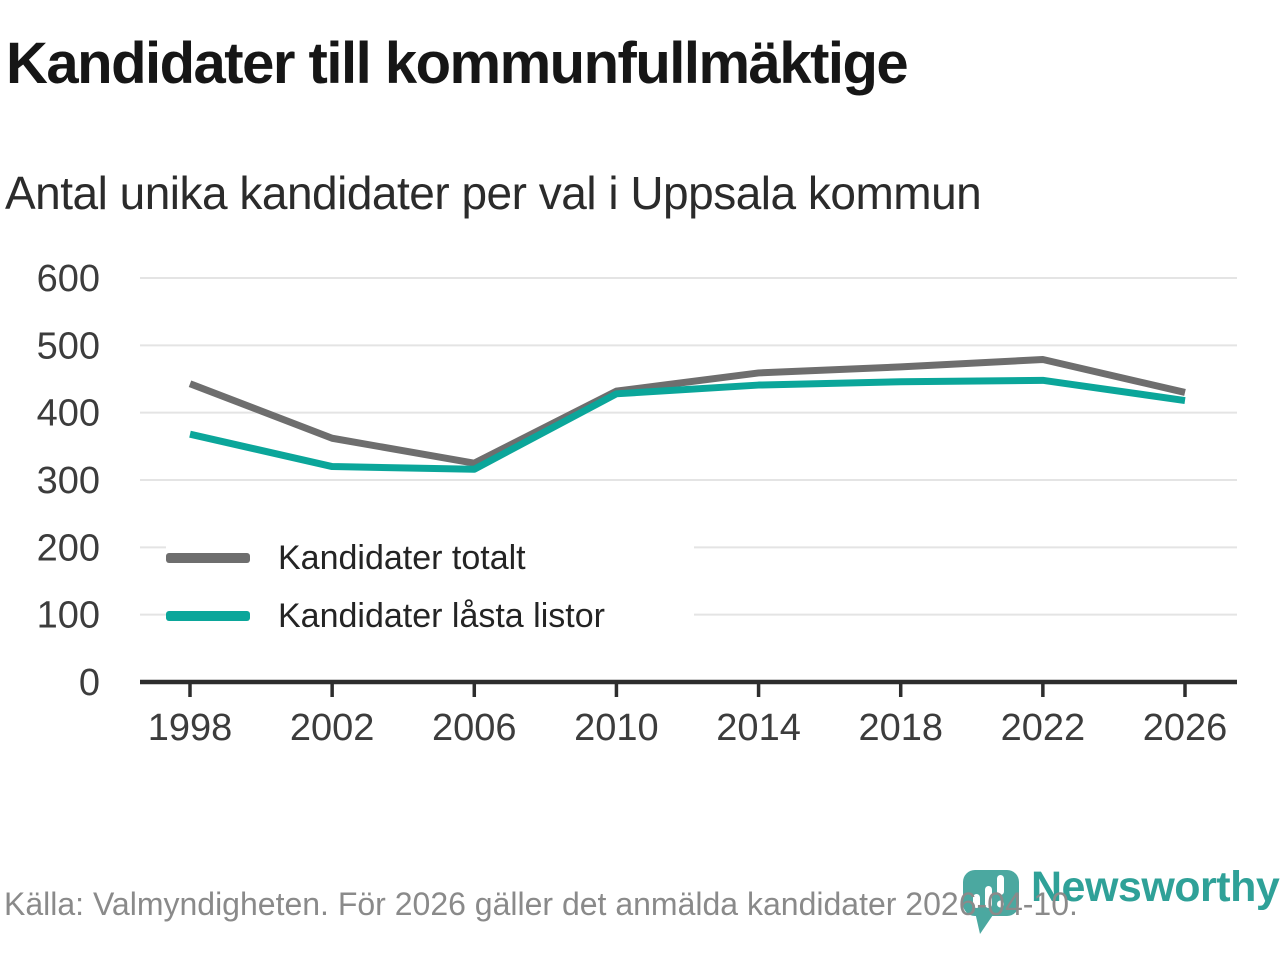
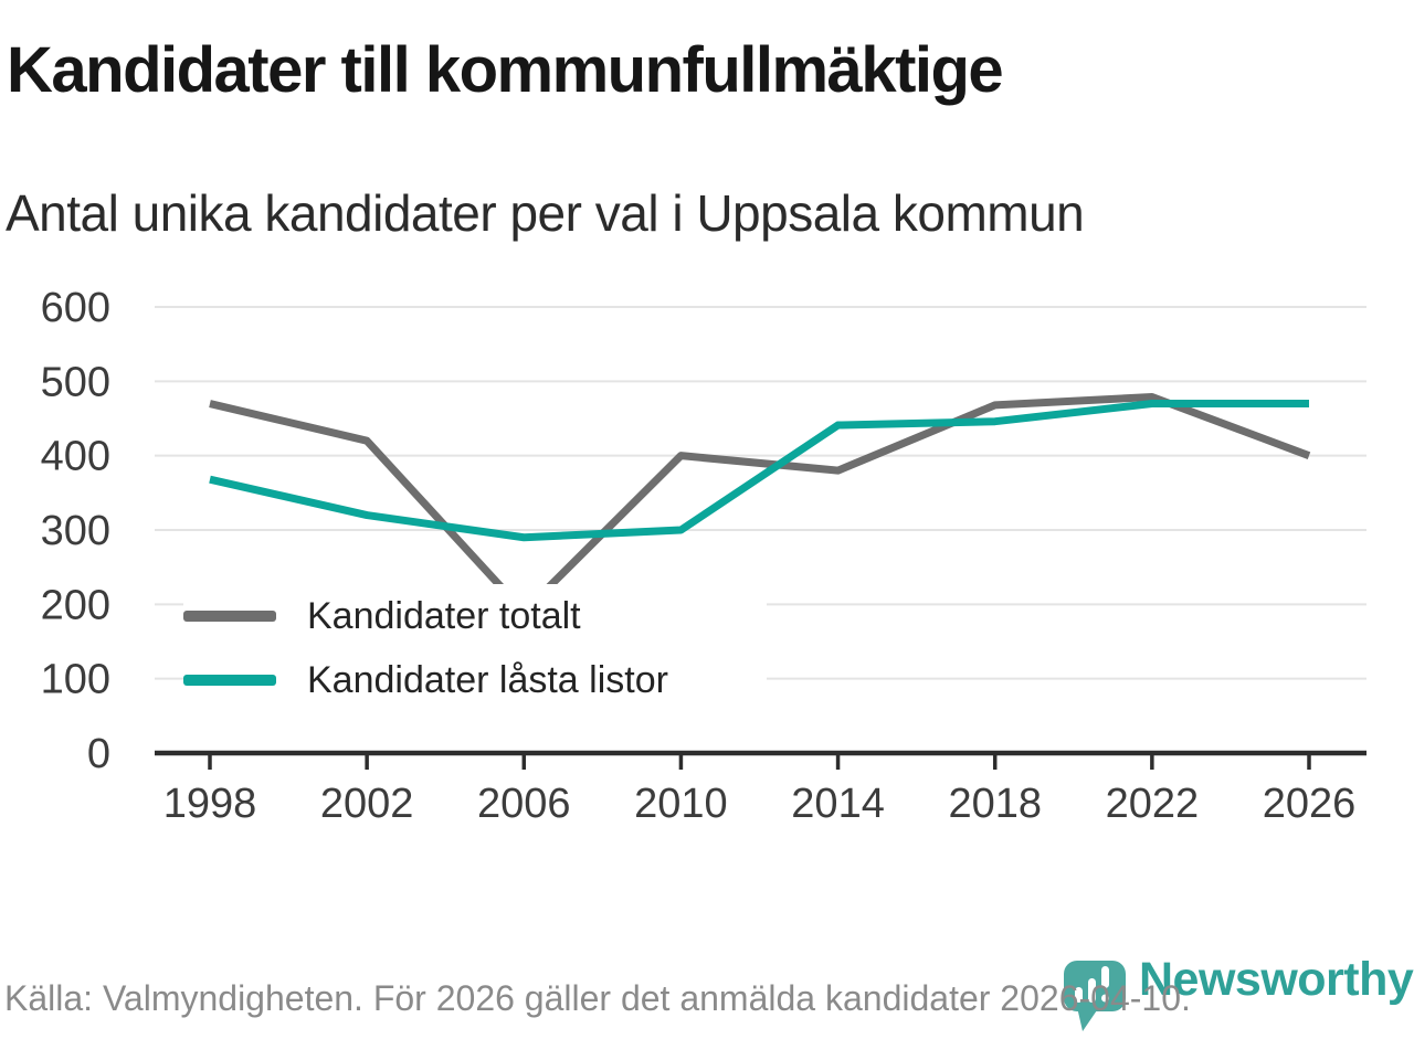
Kandidater totalt/1998: 440 -> 470
Kandidater totalt/2002: 360 -> 420
Kandidater totalt/2006: 320 -> 190
Kandidater låsta listor/2006: 320 -> 290
Kandidater totalt/2010: 430 -> 400
Kandidater låsta listor/2010: 430 -> 300
Kandidater totalt/2014: 460 -> 380
Kandidater låsta listor/2022: 450 -> 470
Kandidater totalt/2026: 430 -> 400
Kandidater låsta listor/2026: 420 -> 470
